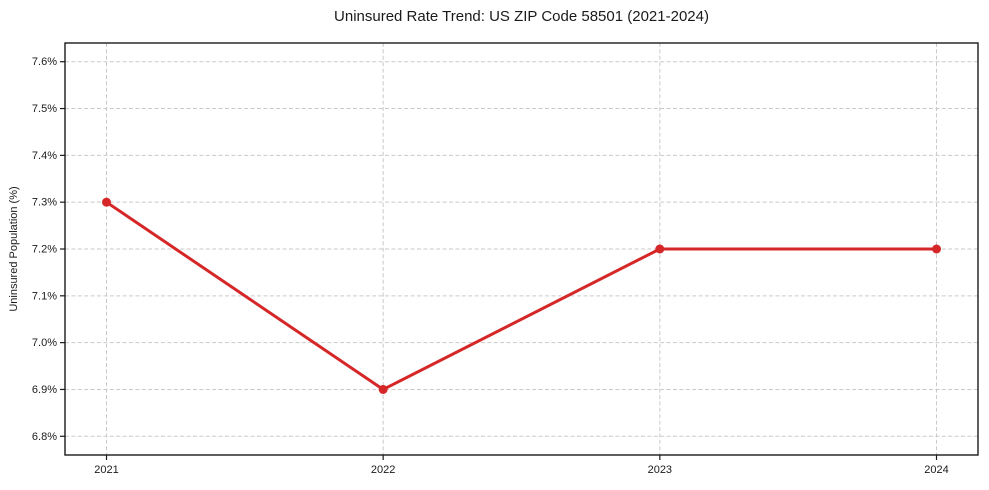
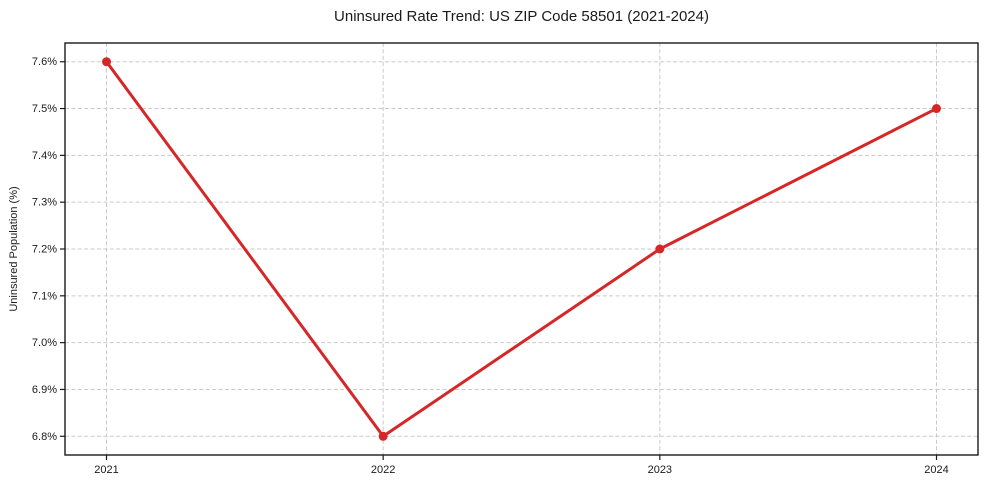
2021: 7.3% -> 7.6%
2022: 6.9% -> 6.8%
2024: 7.2% -> 7.5%
